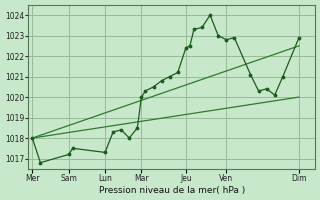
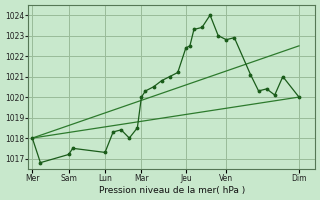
Dim: 1022.9 -> 1020.0
